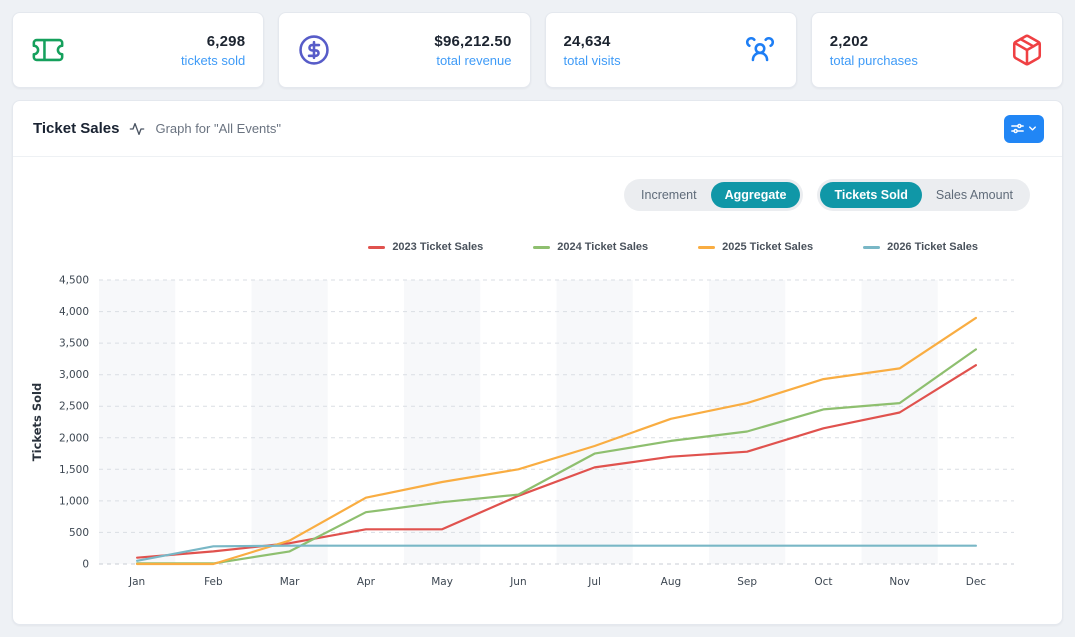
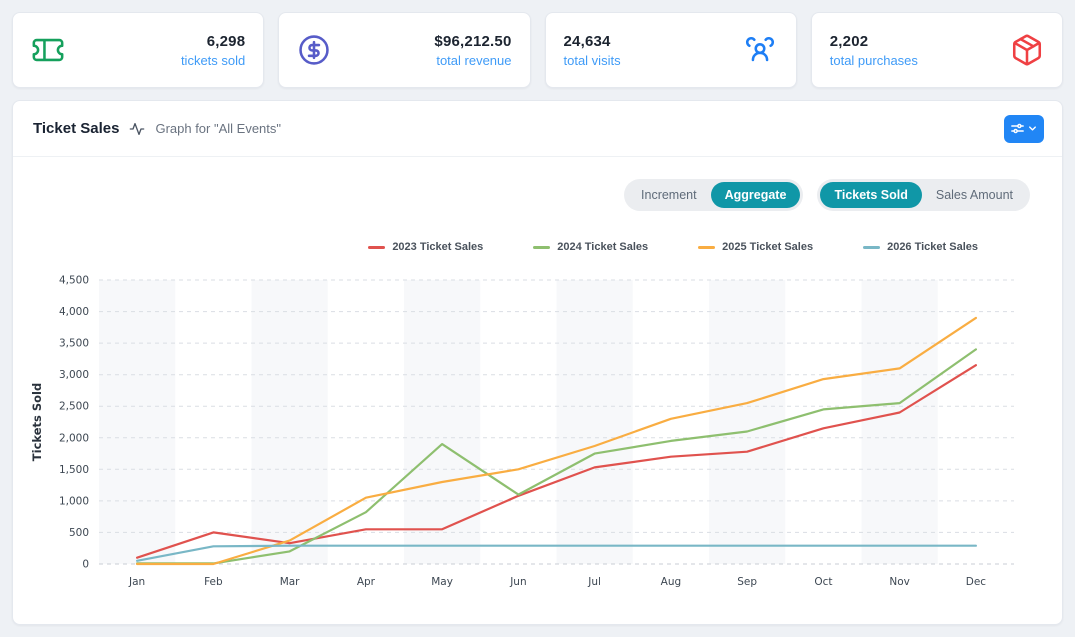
2023 Ticket Sales/Feb: 200 -> 500
2024 Ticket Sales/May: 1000 -> 1900
